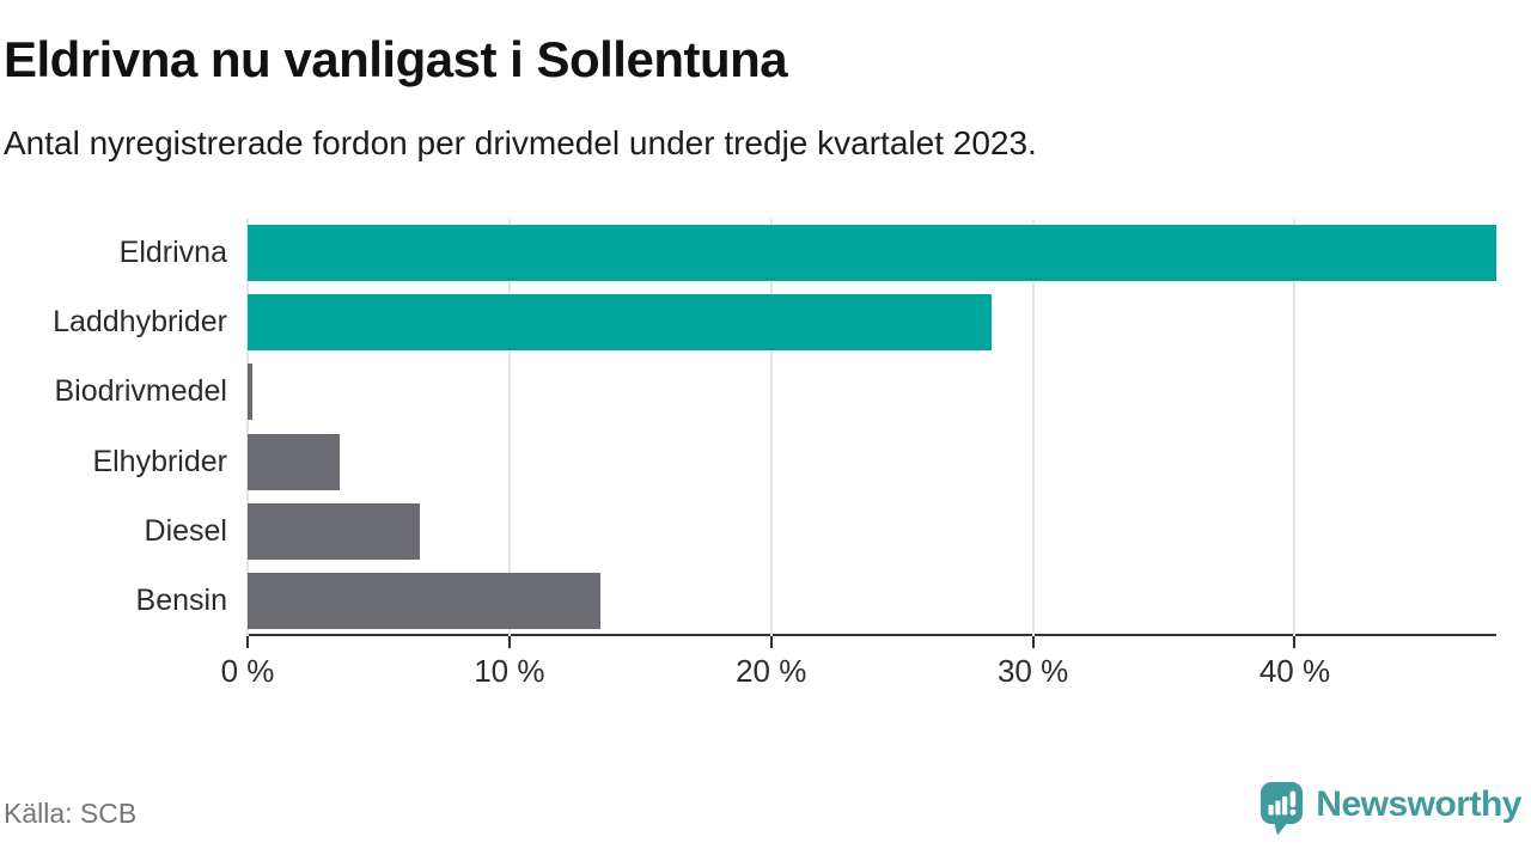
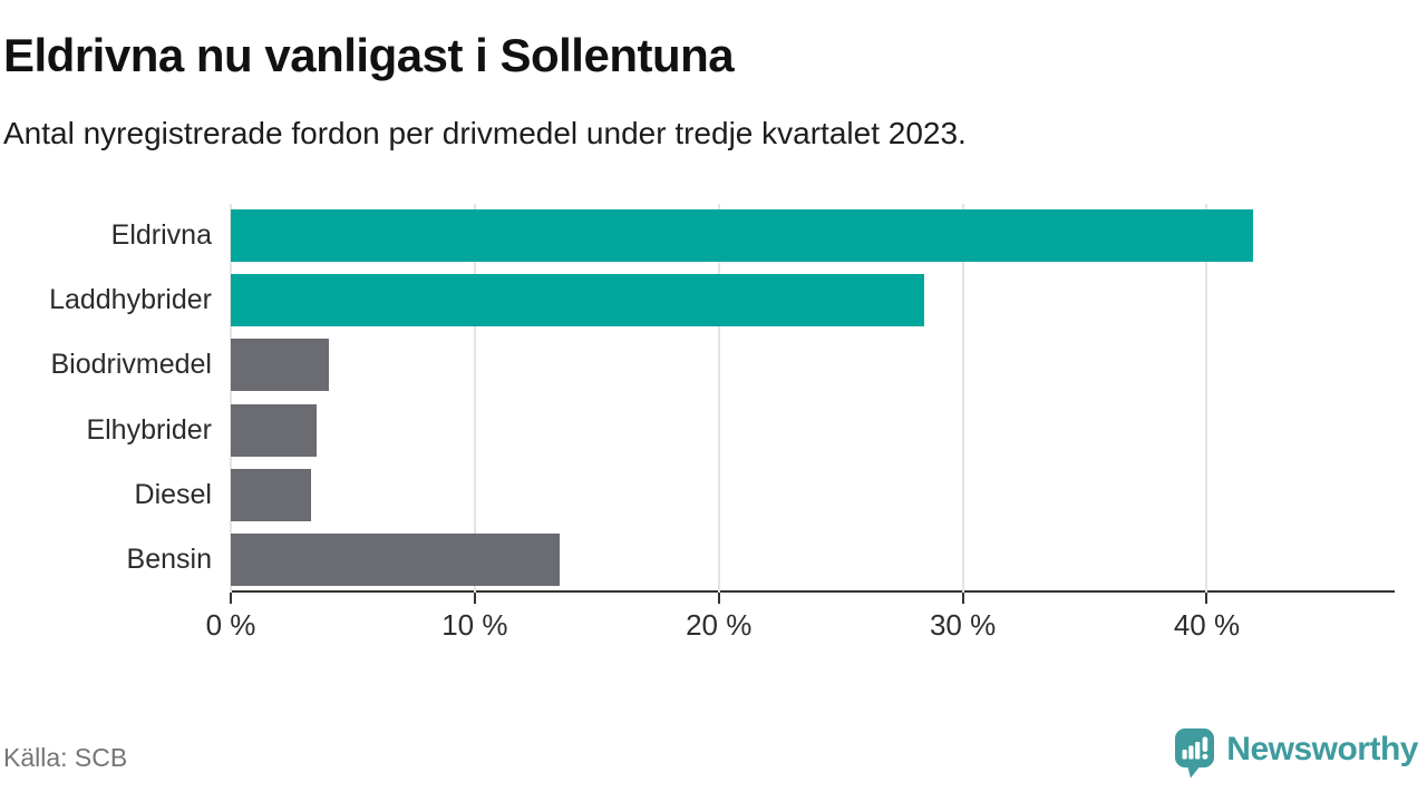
Eldrivna: 47.7% -> 41.9%
Biodrivmedel: 0.2% -> 4.0%
Diesel: 6.6% -> 3.3%
